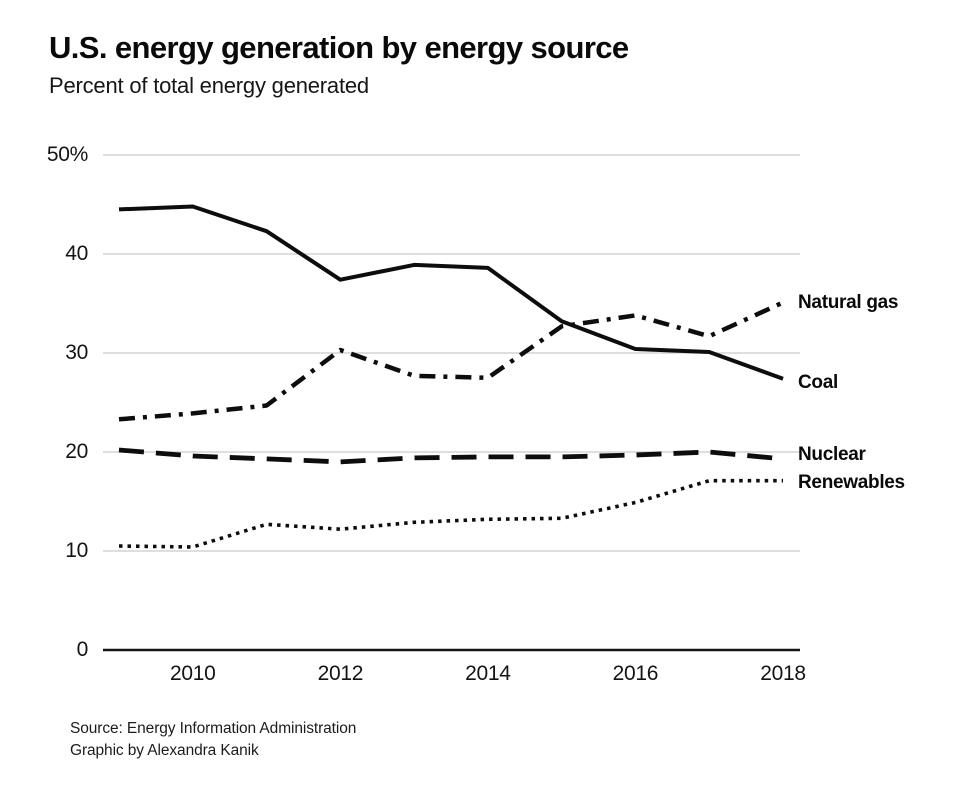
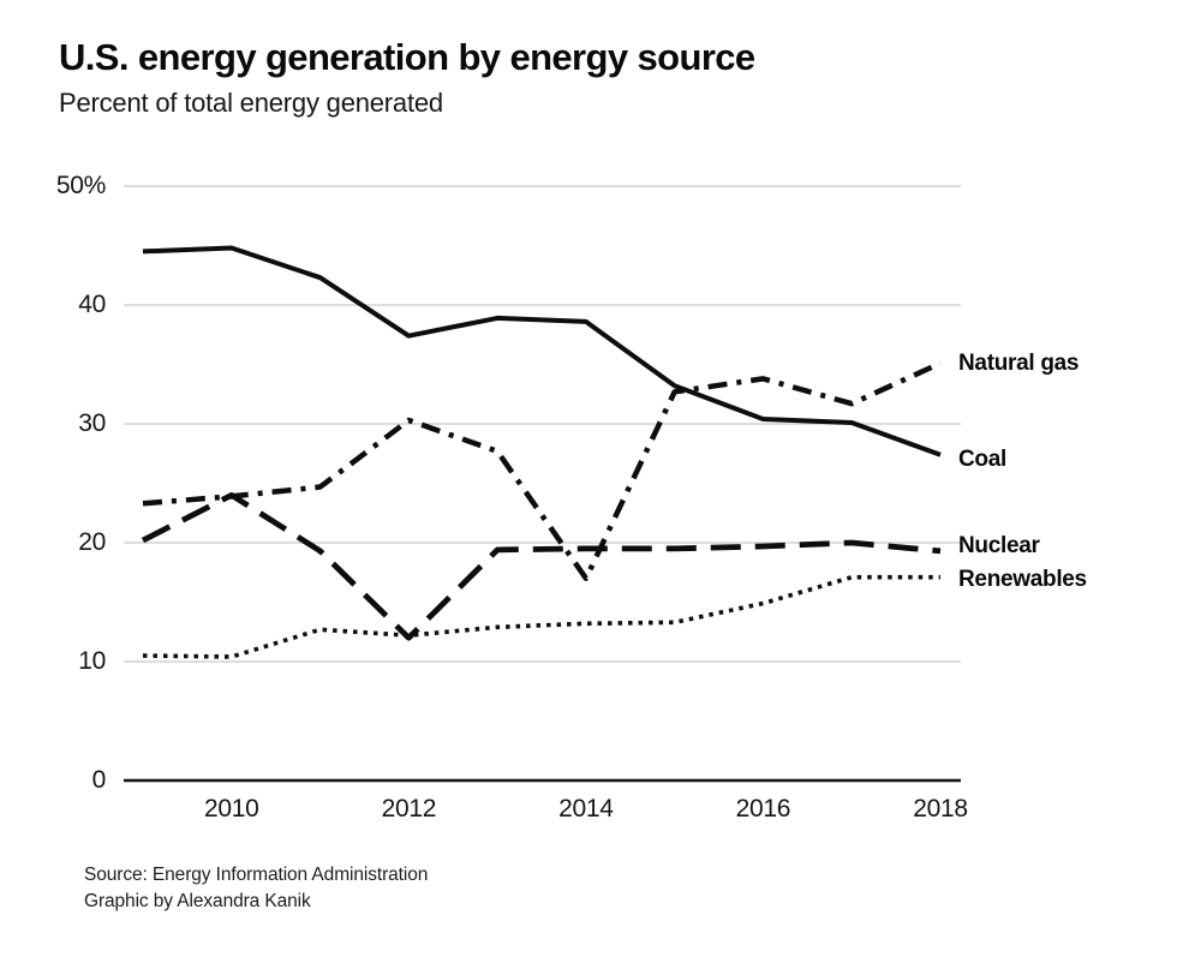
Nuclear/2010: 20% -> 24%
Nuclear/2012: 19% -> 12%
Natural gas/2014: 28% -> 17%
